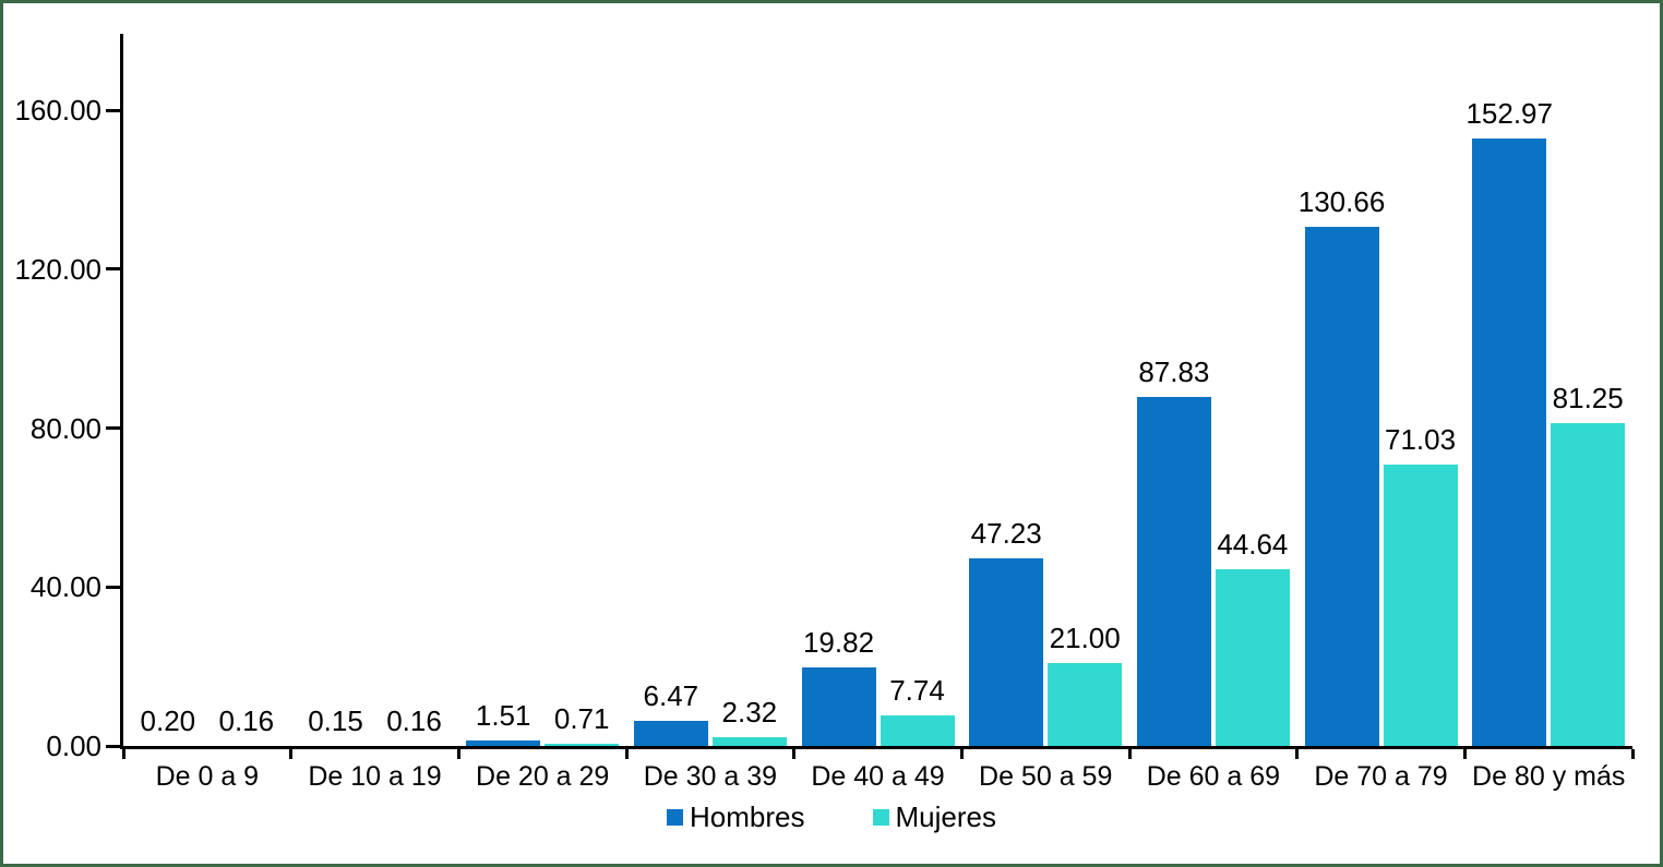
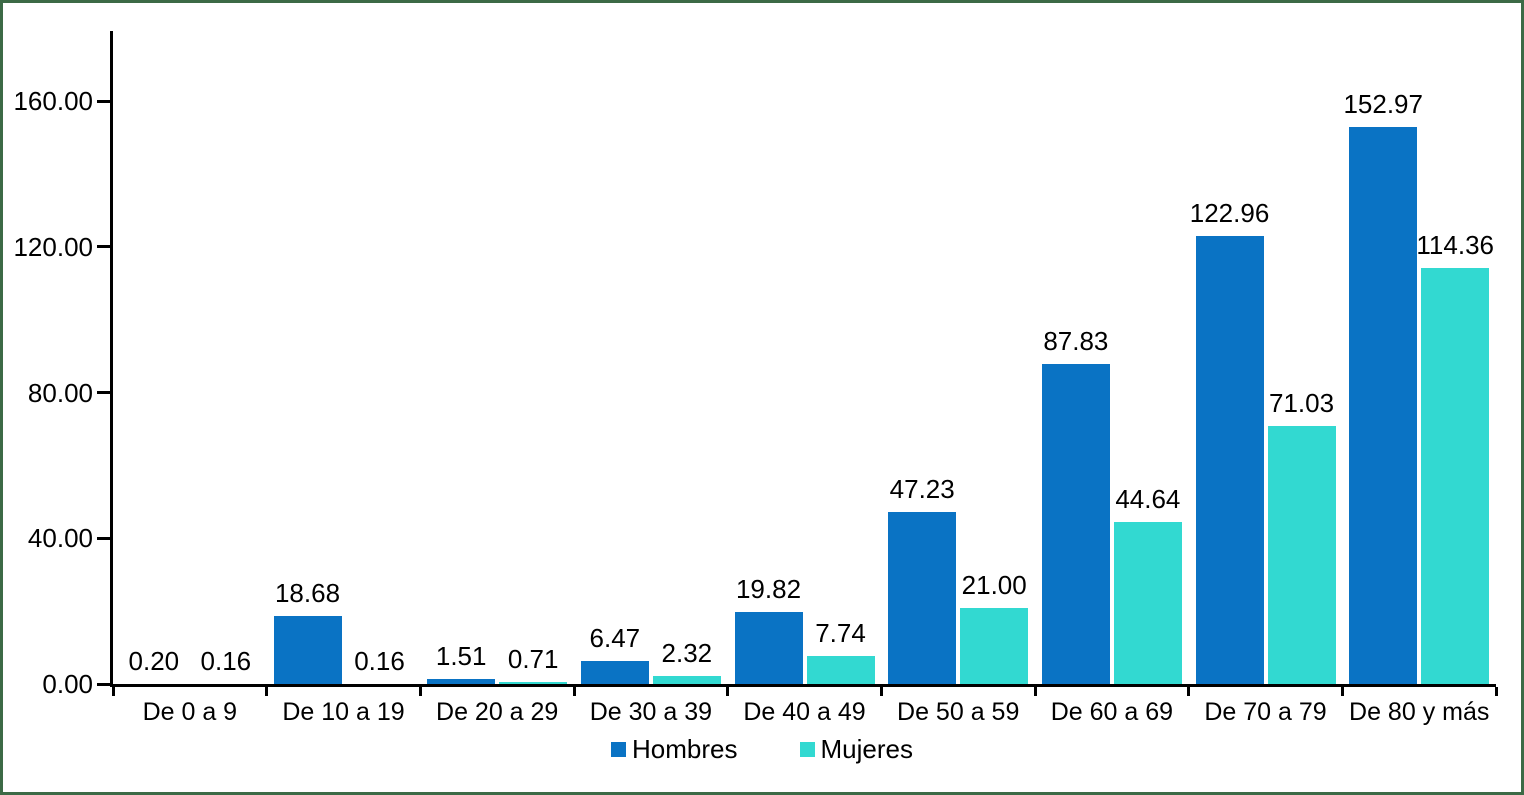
Hombres/De 10 a 19: 0.15 -> 18.68
Hombres/De 70 a 79: 130.66 -> 122.96
Mujeres/De 80 y más: 81.25 -> 114.36
